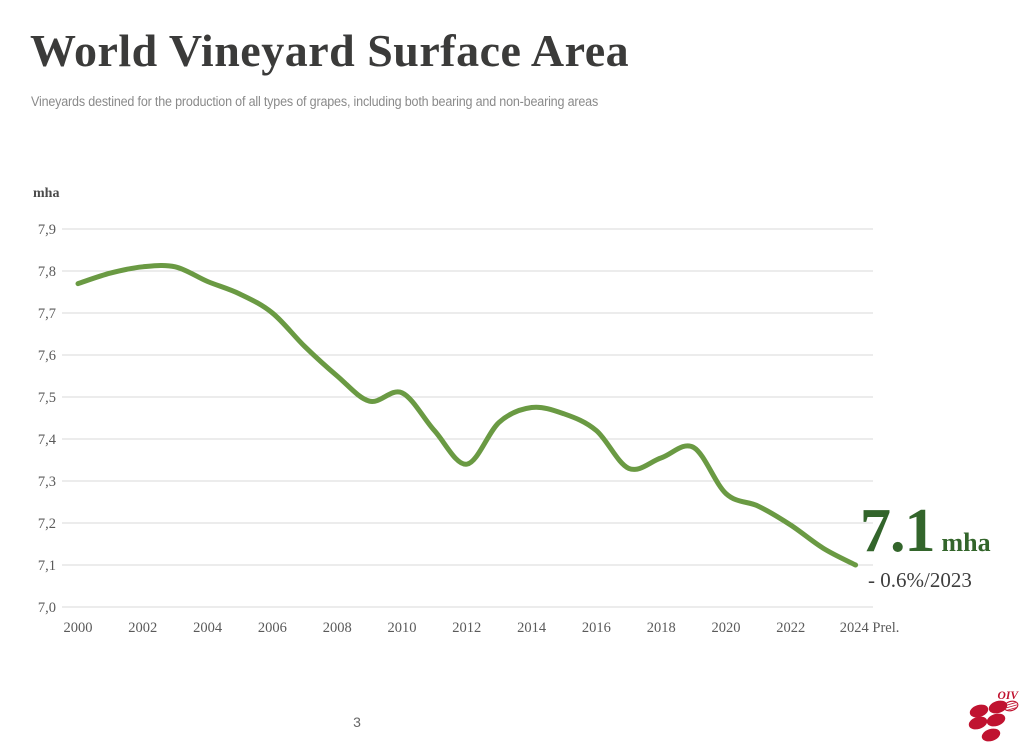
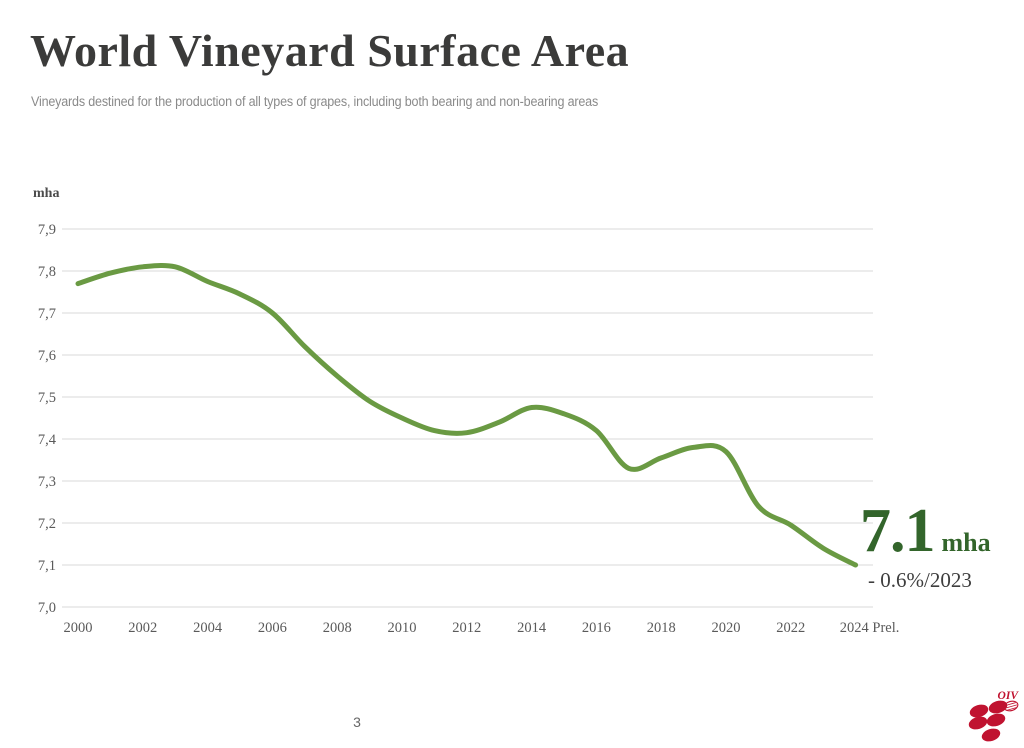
2010: 7,51 -> 7,45
2012: 7,34 -> 7,42
2020: 7,27 -> 7,37
